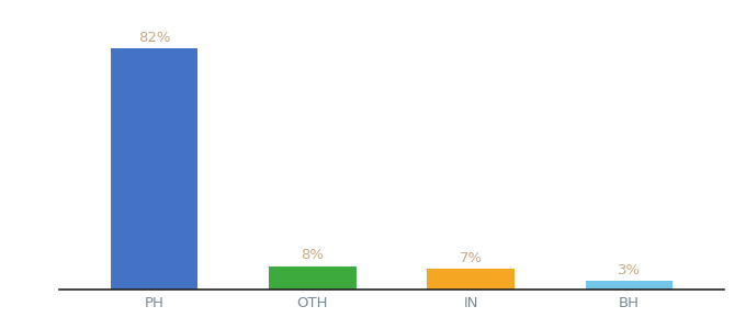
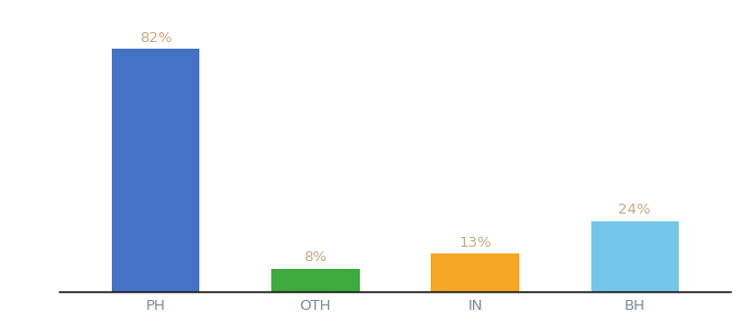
IN: 7% -> 13%
BH: 3% -> 24%
